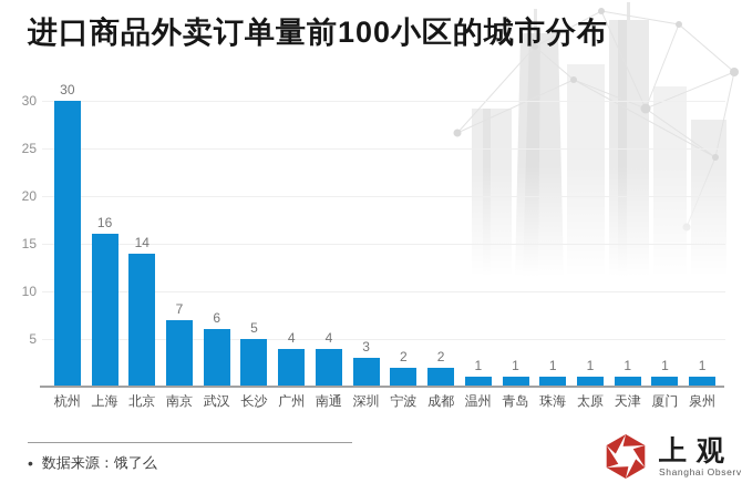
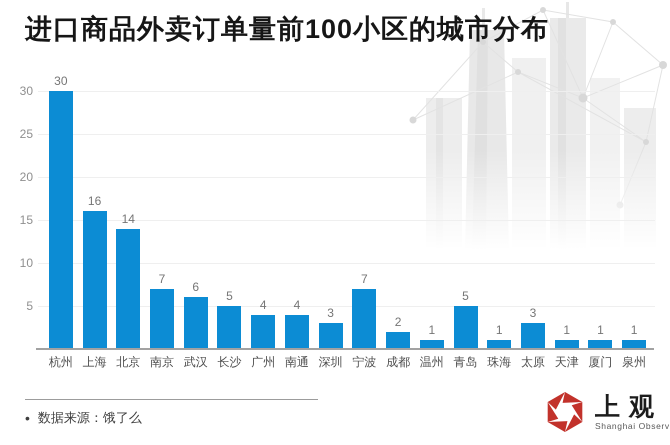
宁波: 2 -> 7
青岛: 1 -> 5
太原: 1 -> 3
